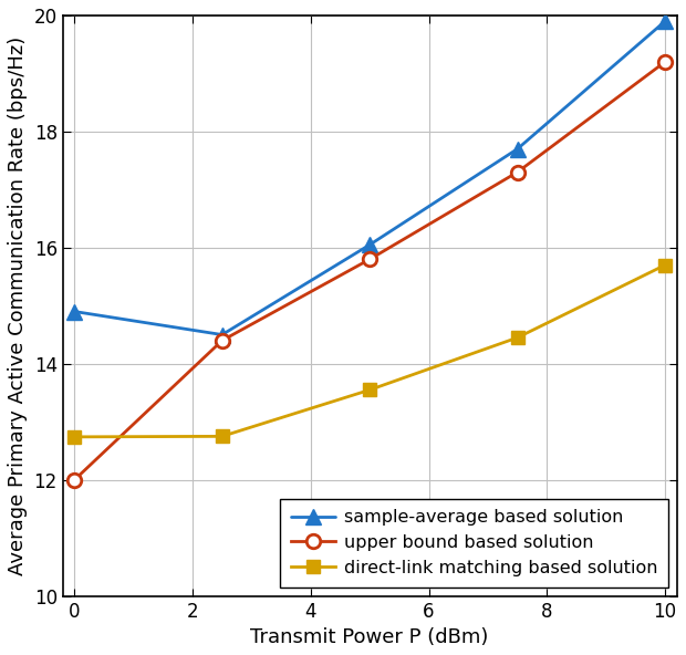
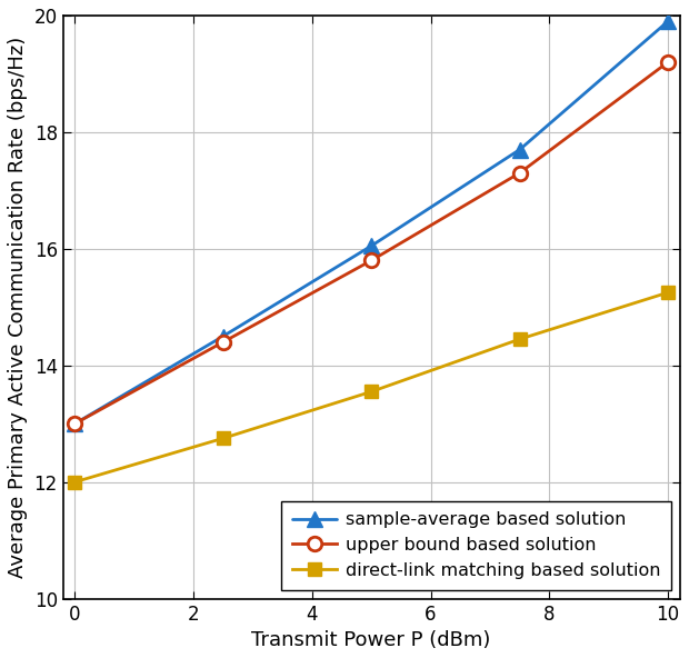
sample-average based solution/0: 14.90 -> 13.00
upper bound based solution/0: 12.0 -> 13.0
direct-link matching based solution/0: 12.74 -> 12.00
direct-link matching based solution/10: 15.70 -> 15.25
